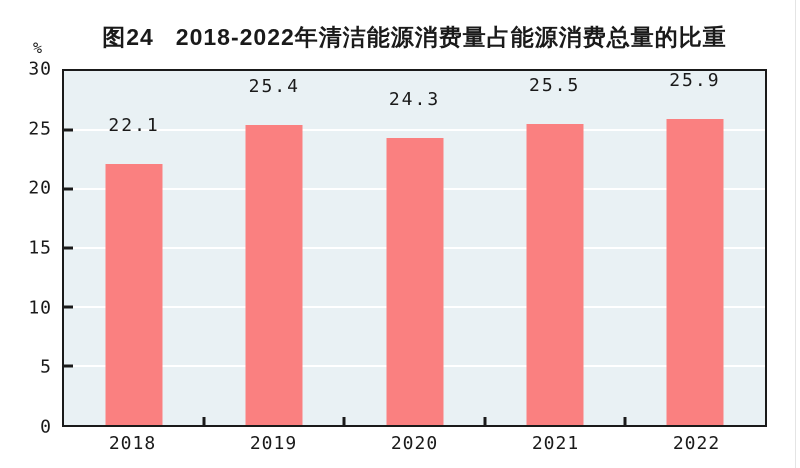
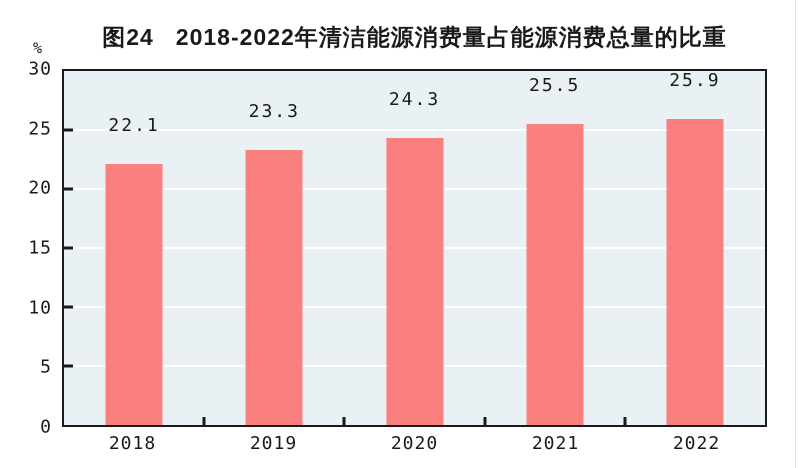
2019: 25.4 -> 23.3
